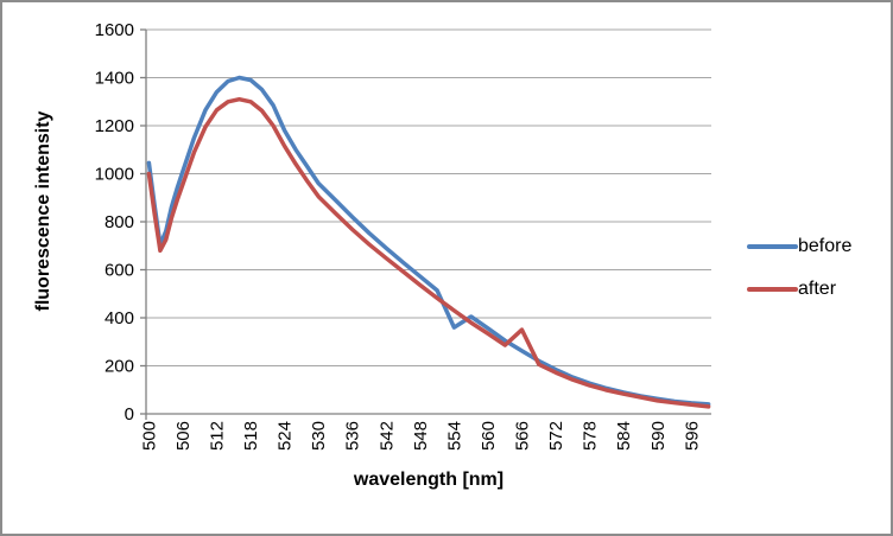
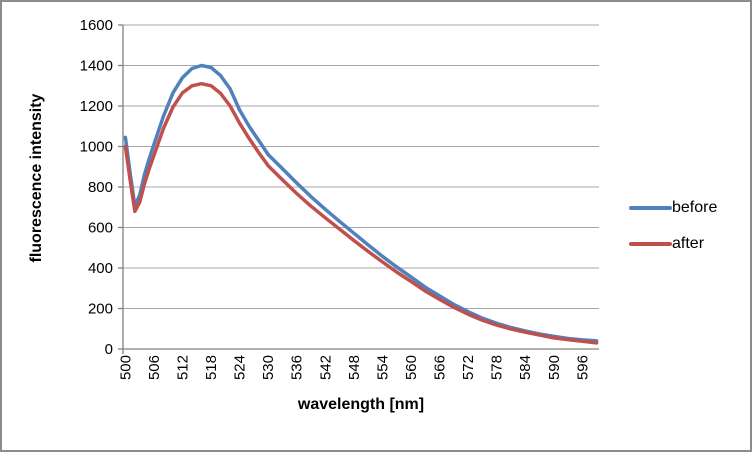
before/554: 360 -> 460
after/566: 350 -> 240
